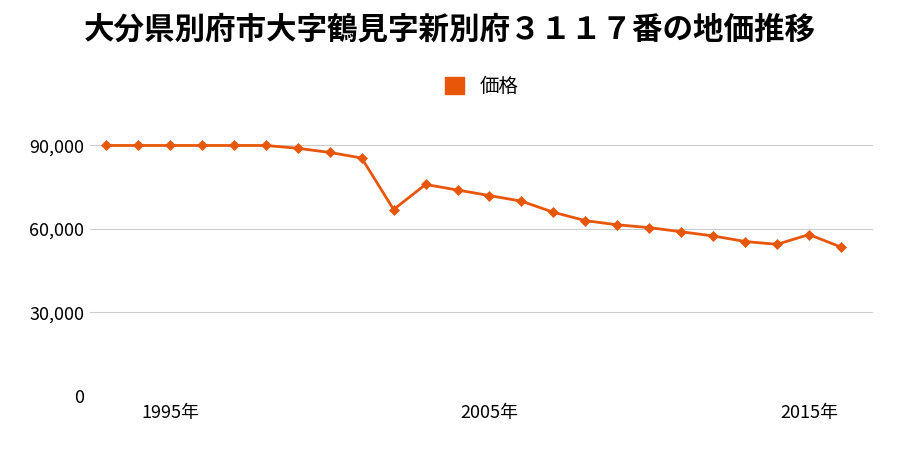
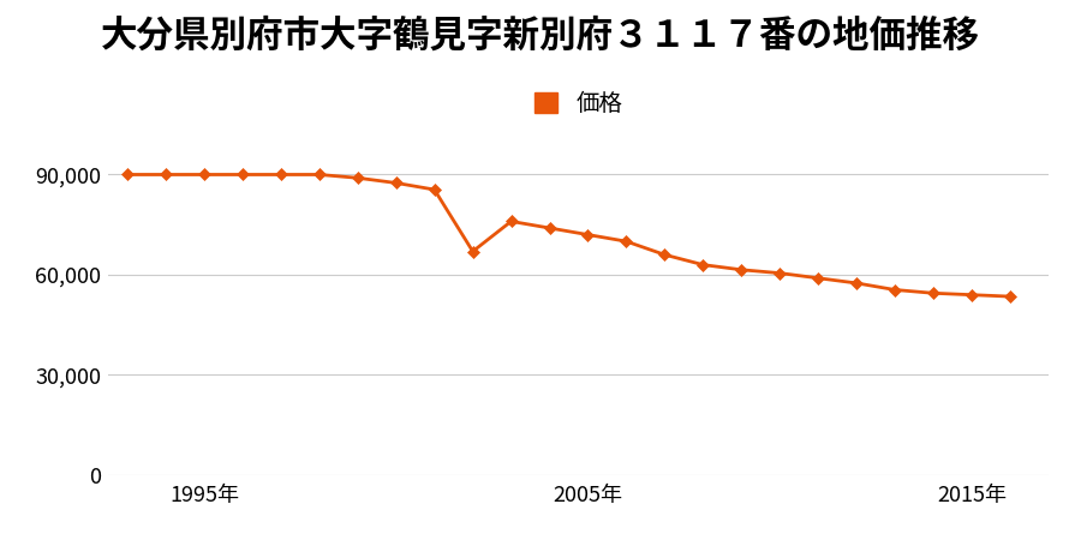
2015年: 58,000 -> 54,000
